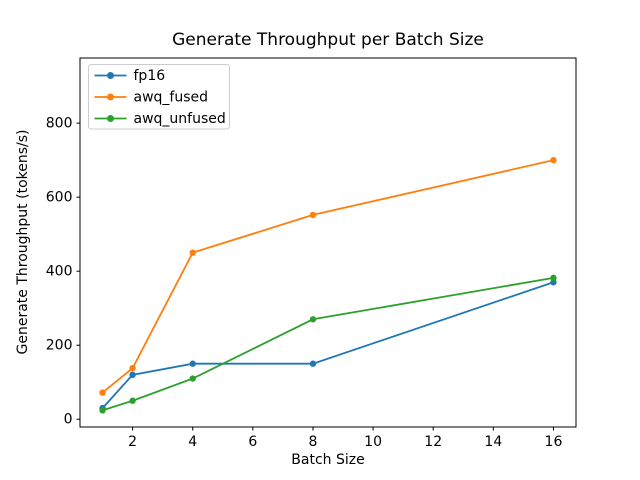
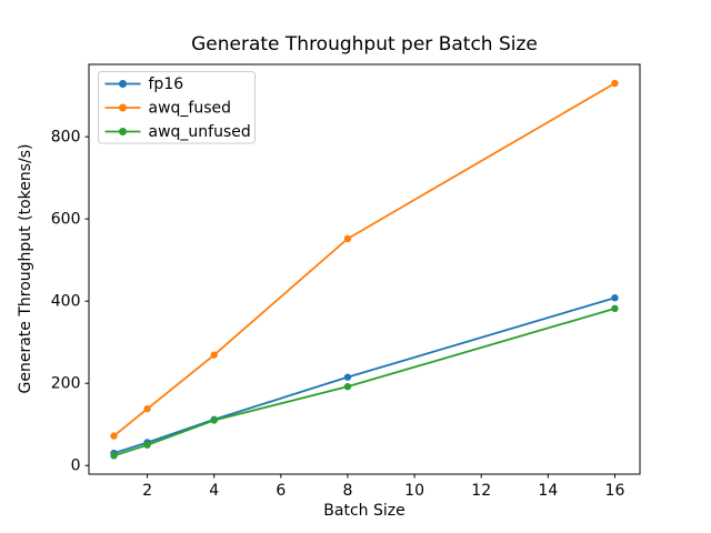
fp16/2: 120 -> 60
fp16/4: 150 -> 110
awq_fused/4: 450 -> 270
fp16/8: 150 -> 220
awq_unfused/8: 270 -> 190
fp16/16: 370 -> 410
awq_fused/16: 700 -> 930
